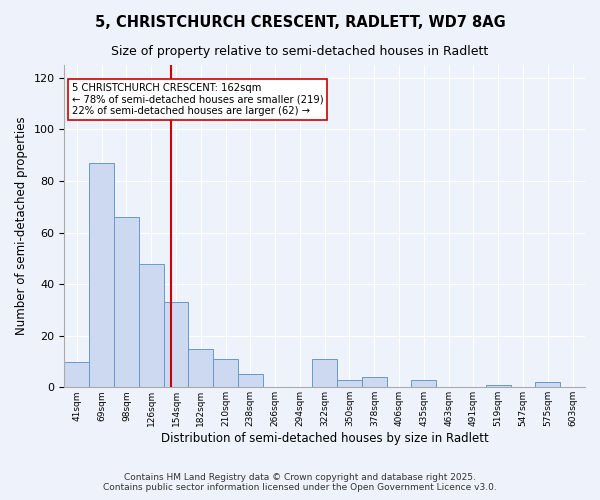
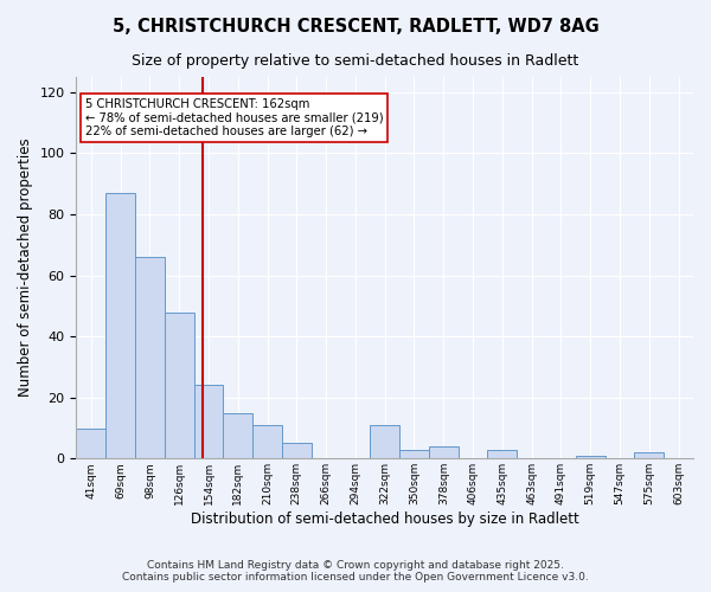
154sqm: 33 -> 24
